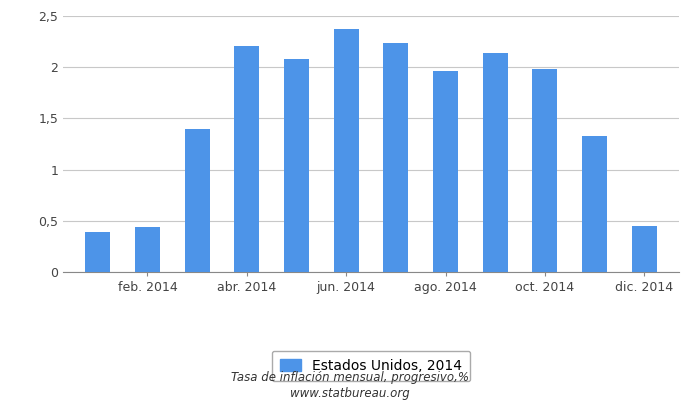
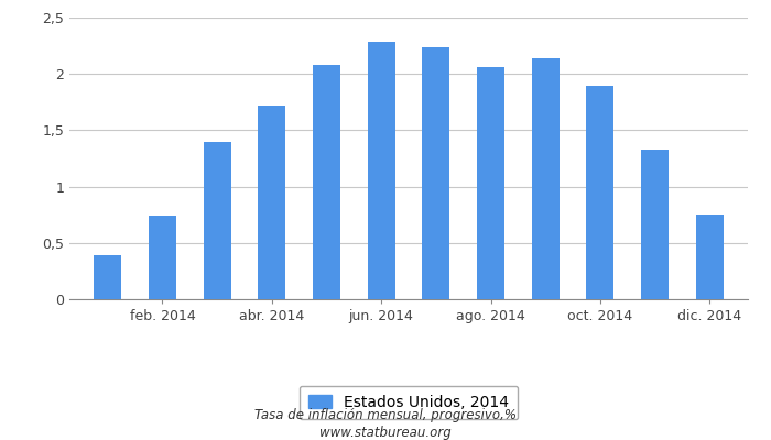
feb. 2014: 0,44 -> 0,74
abr. 2014: 2,21 -> 1,72
jun. 2014: 2,37 -> 2,29
ago. 2014: 1,96 -> 2,06
oct. 2014: 1,98 -> 1,89
dic. 2014: 0,45 -> 0,75
